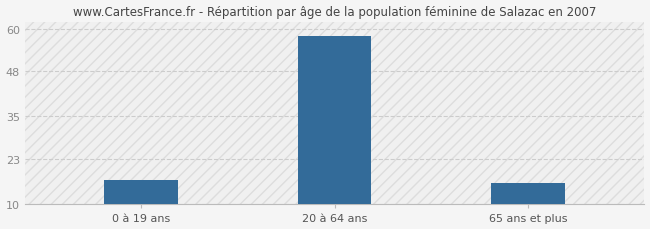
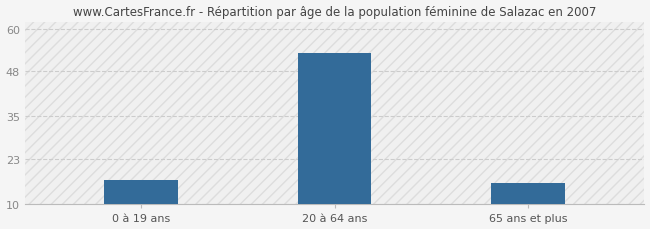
20 à 64 ans: 58 -> 53
